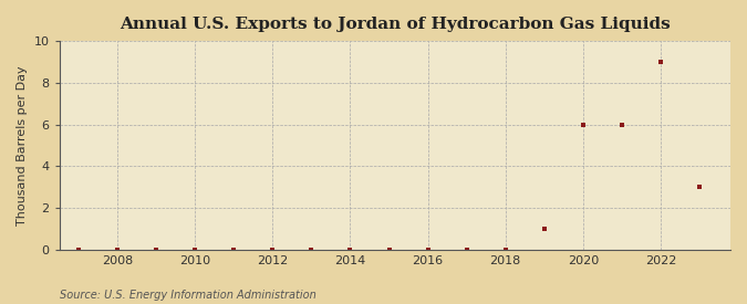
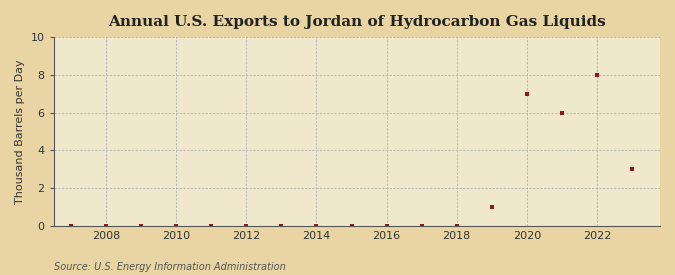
2020: 6 -> 7
2022: 9 -> 8
